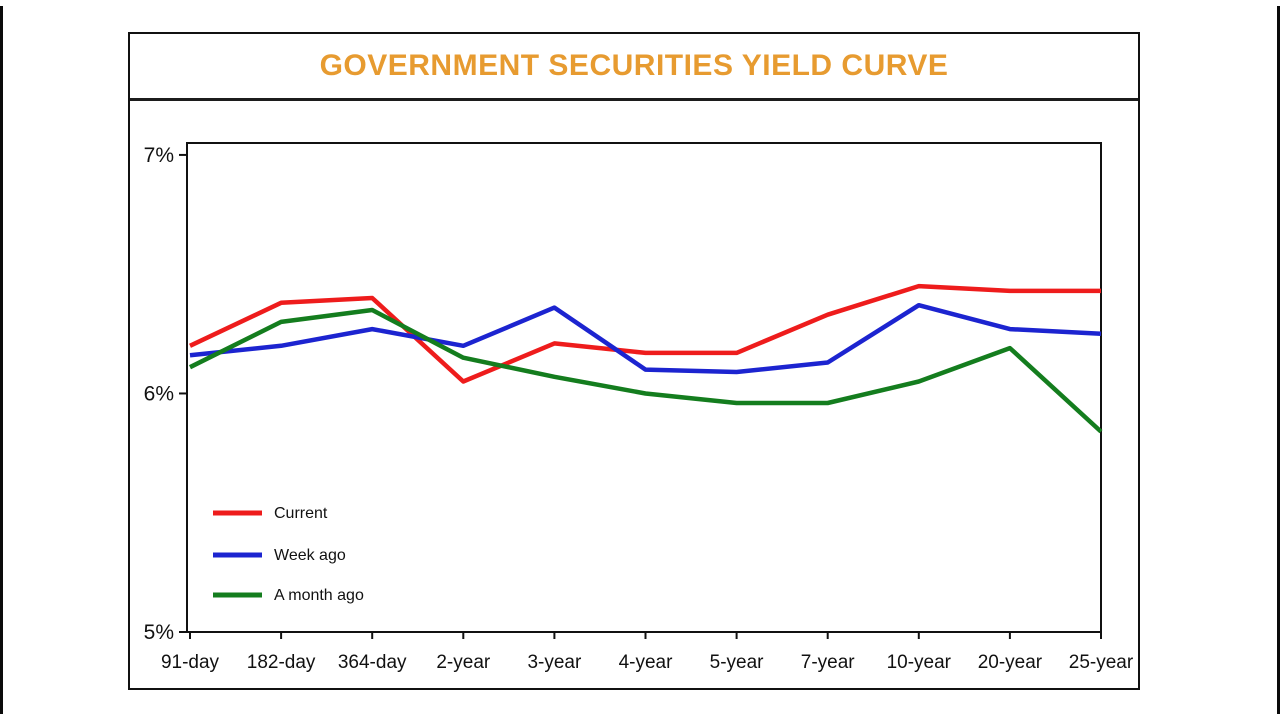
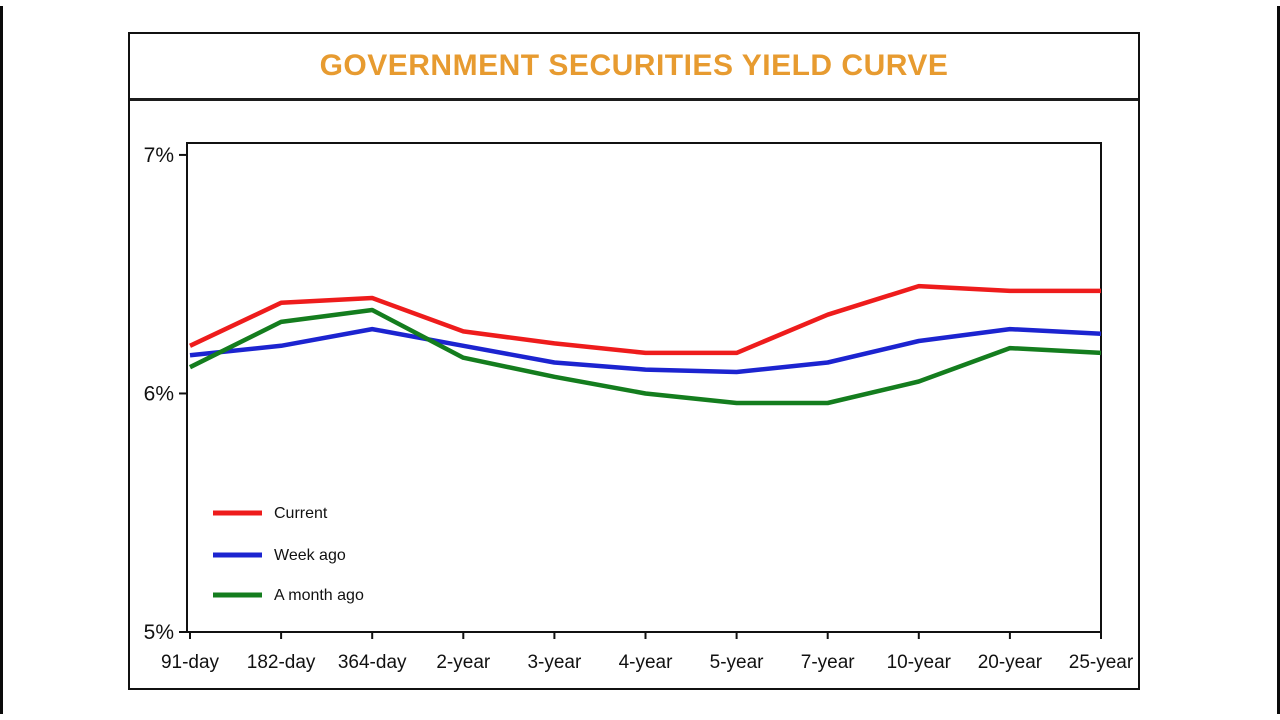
Current/2-year: 6.05% -> 6.26%
Week ago/3-year: 6.36% -> 6.13%
Week ago/10-year: 6.37% -> 6.22%
A month ago/25-year: 5.84% -> 6.17%
